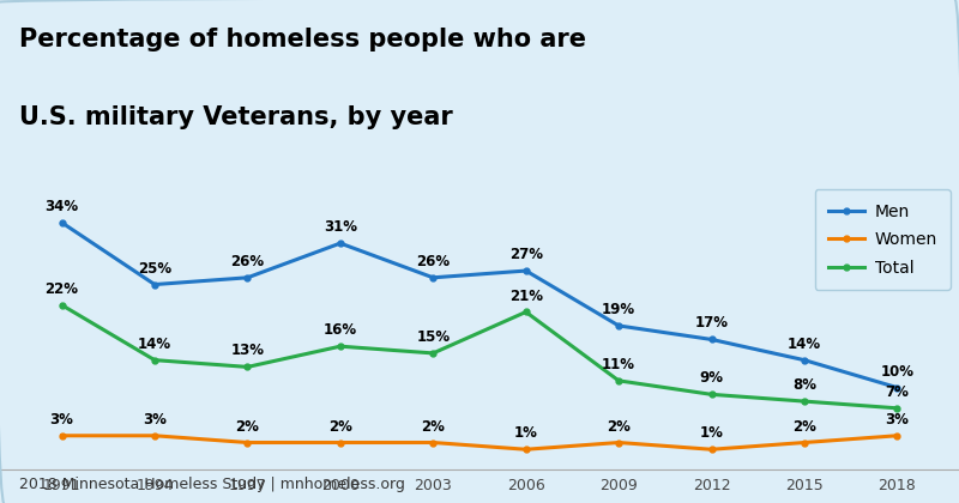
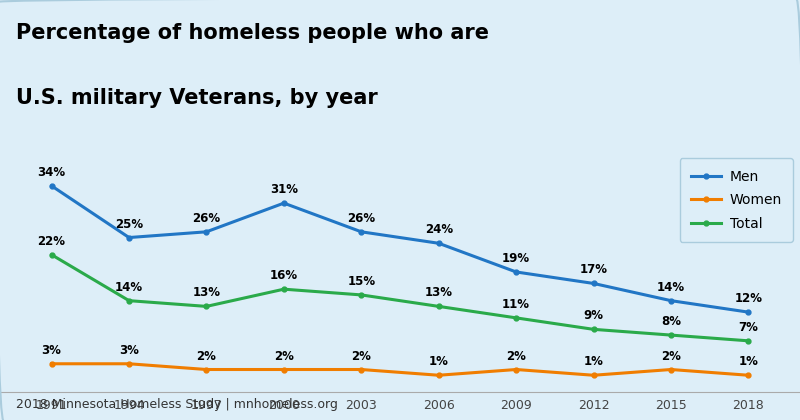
Men/2006: 27% -> 24%
Total/2006: 21% -> 13%
Men/2018: 10% -> 12%
Women/2018: 3% -> 1%
